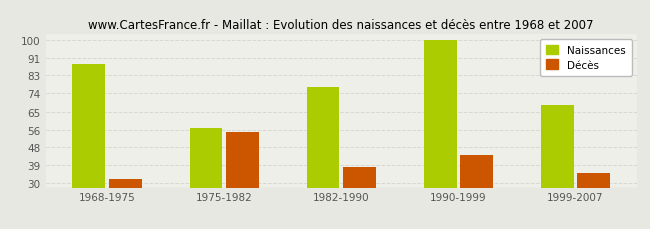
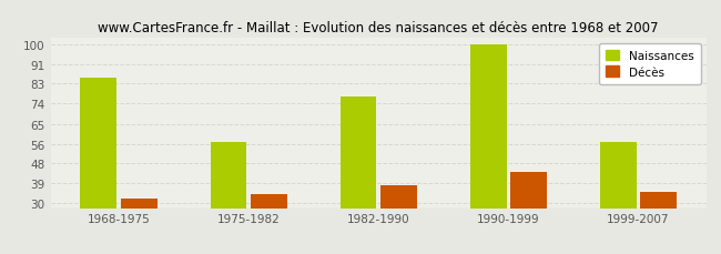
Naissances/1968-1975: 88 -> 85
Décès/1975-1982: 55 -> 34
Naissances/1999-2007: 68 -> 57
